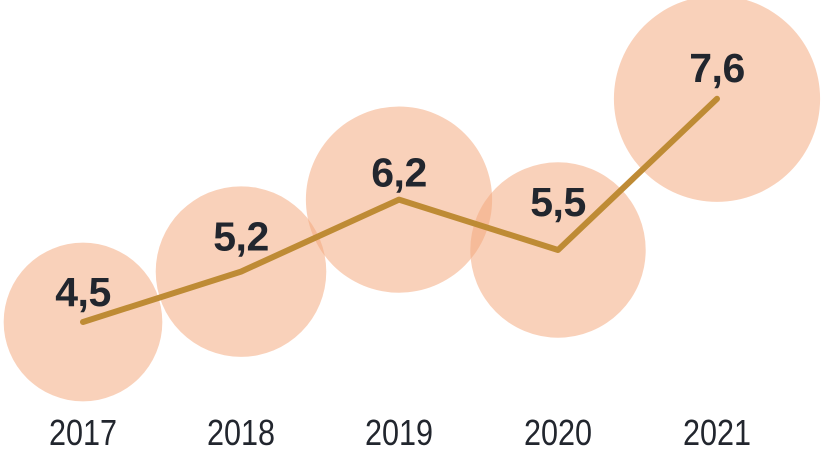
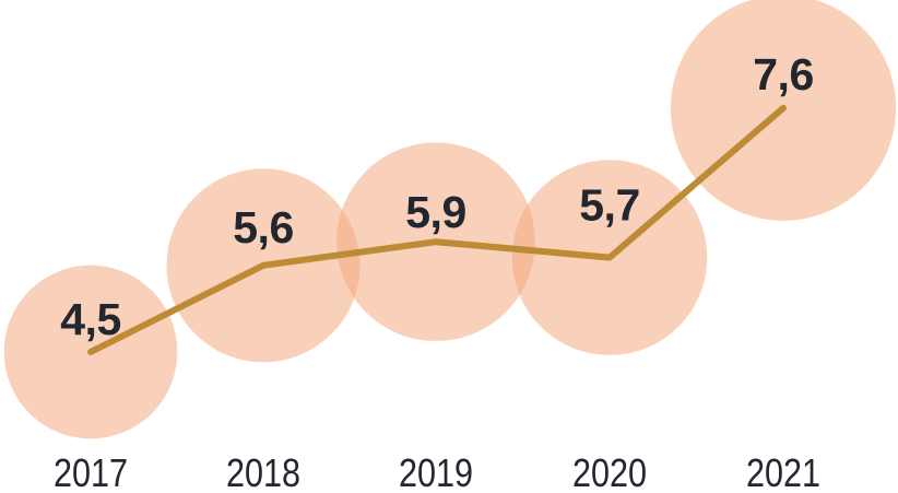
2018: 5,2 -> 5,6
2019: 6,2 -> 5,9
2020: 5,5 -> 5,7
